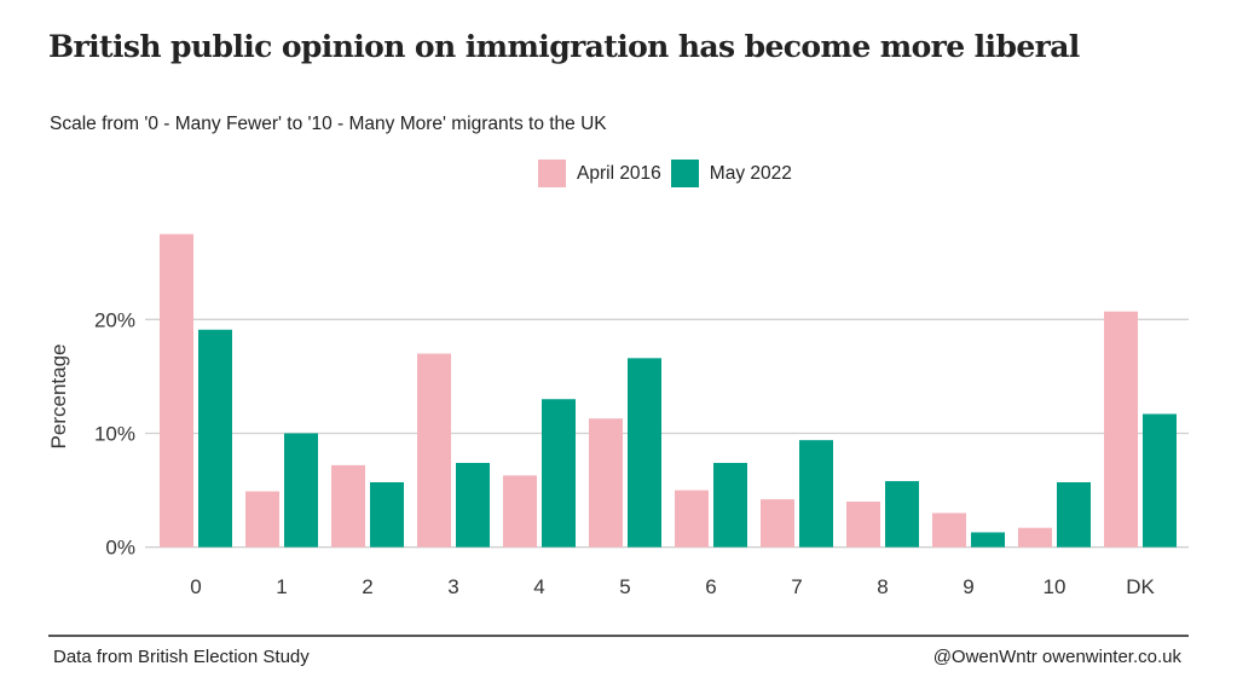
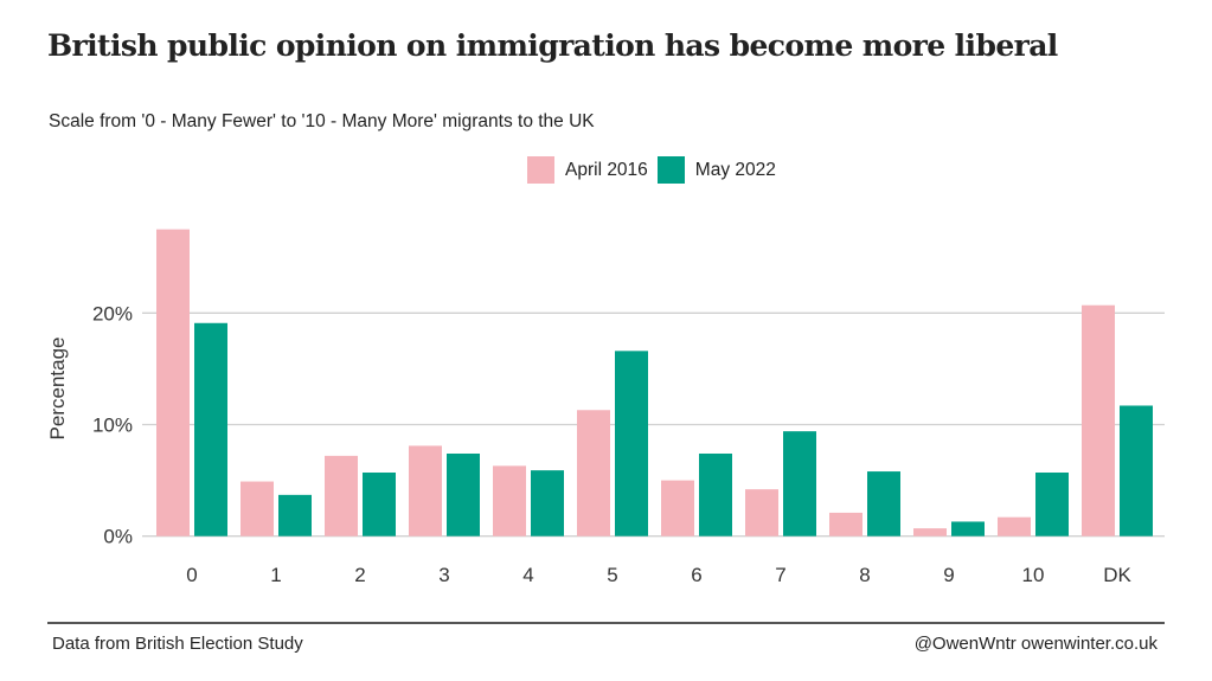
May 2022/1: 10% -> 4%
April 2016/3: 17% -> 8%
May 2022/4: 13% -> 6%
April 2016/8: 4% -> 2%
April 2016/9: 3% -> 1%
